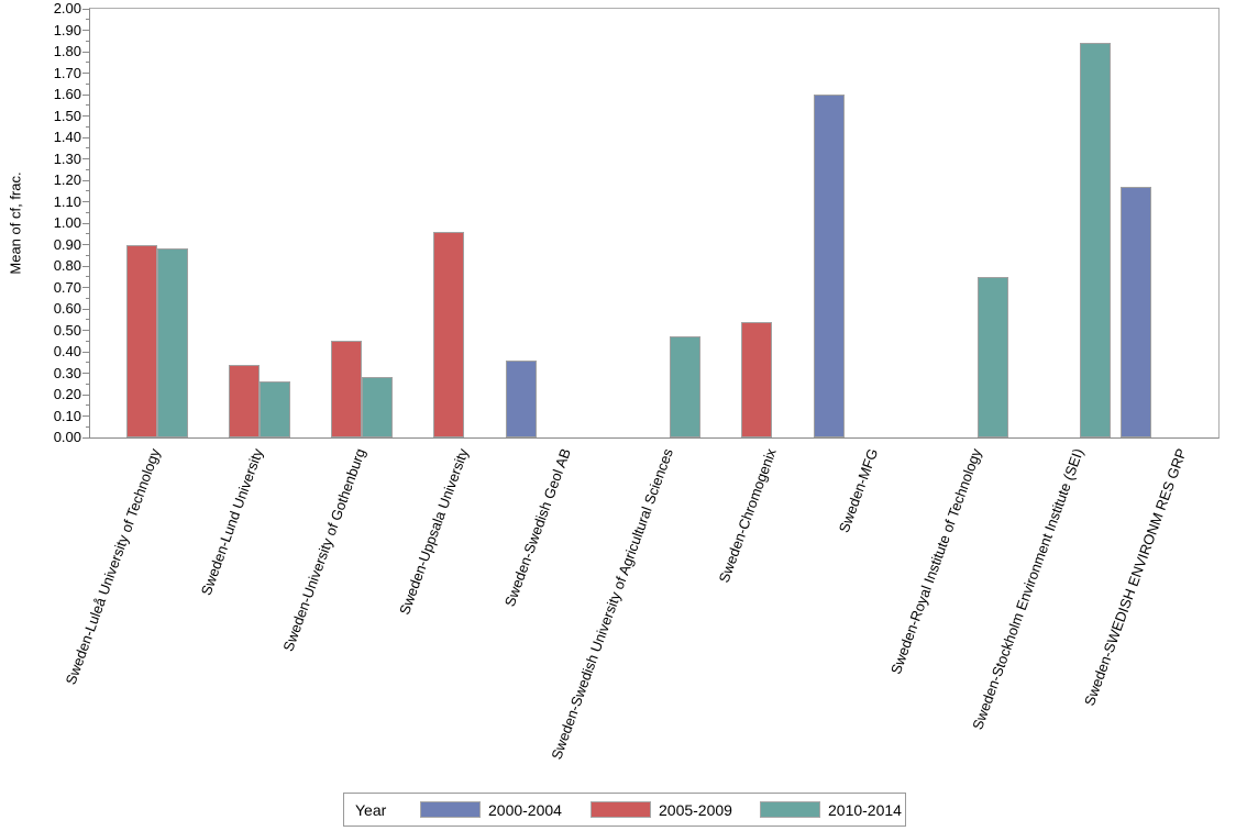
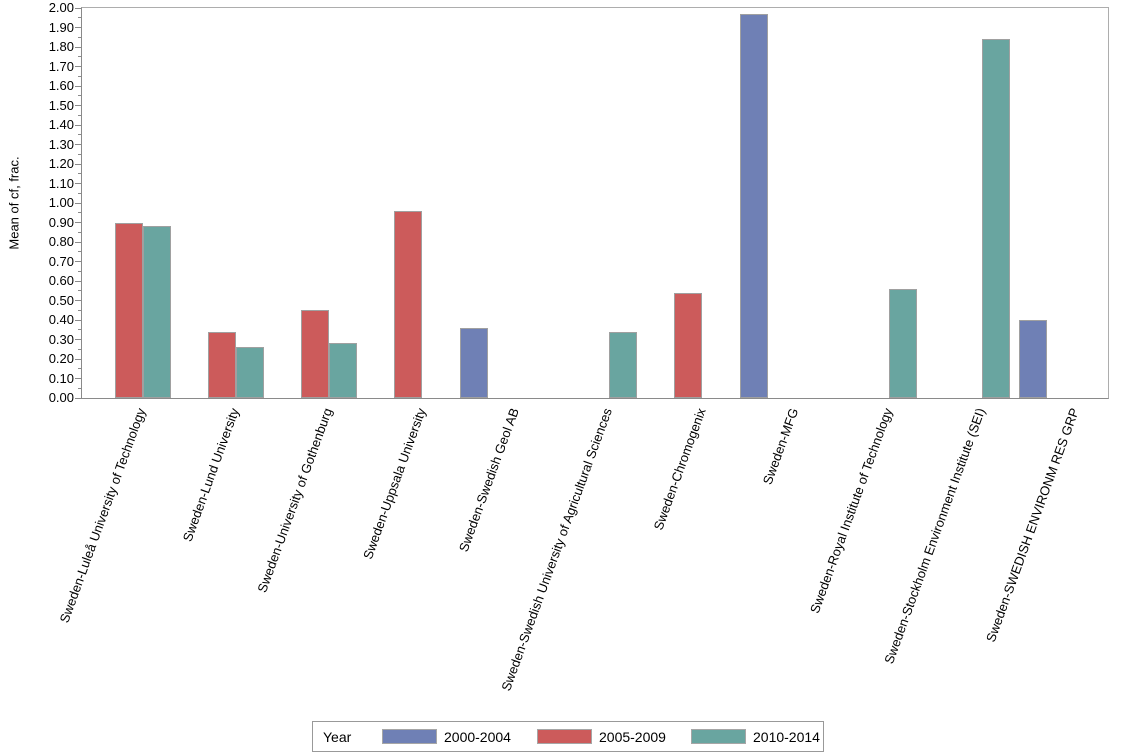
2010-2014/Sweden-Swedish University of Agricultural Sciences: 0.47 -> 0.34
2000-2004/Sweden-MFG: 1.60 -> 1.97
2010-2014/Sweden-Royal Institute of Technology: 0.75 -> 0.56
2000-2004/Sweden-SWEDISH ENVIRONM RES GRP: 1.17 -> 0.40
